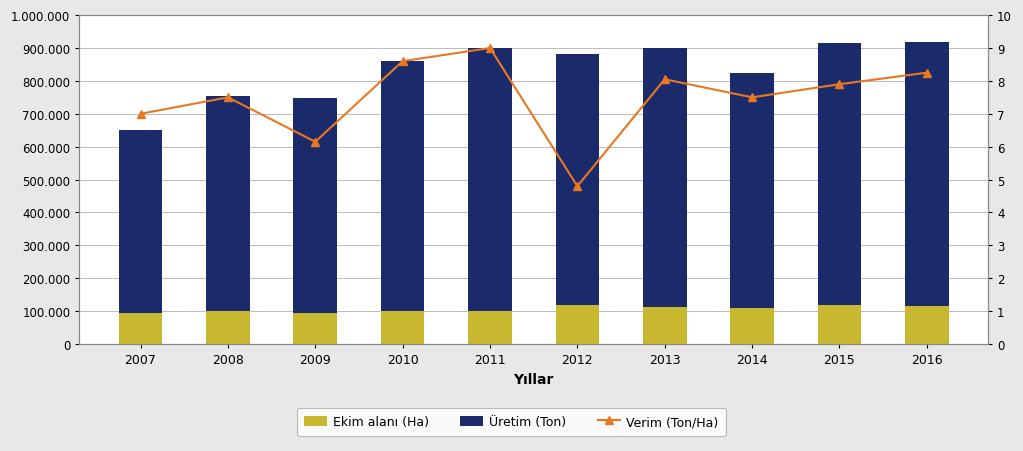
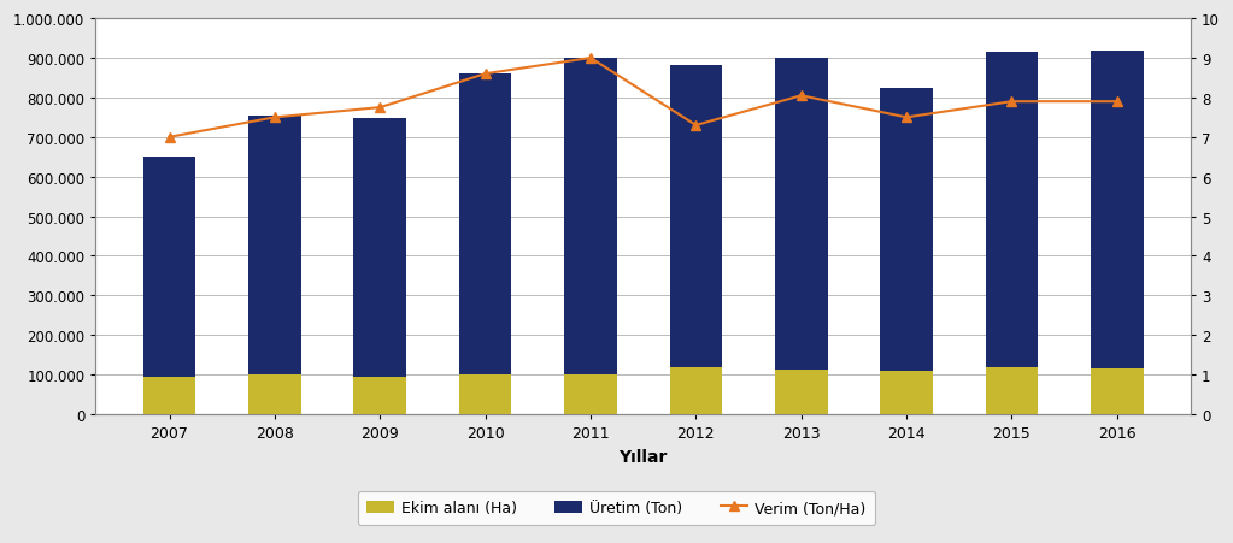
Verim (Ton/Ha)/2009: 6.15 -> 7.75
Verim (Ton/Ha)/2012: 4.80 -> 7.30
Verim (Ton/Ha)/2016: 8.25 -> 7.90
